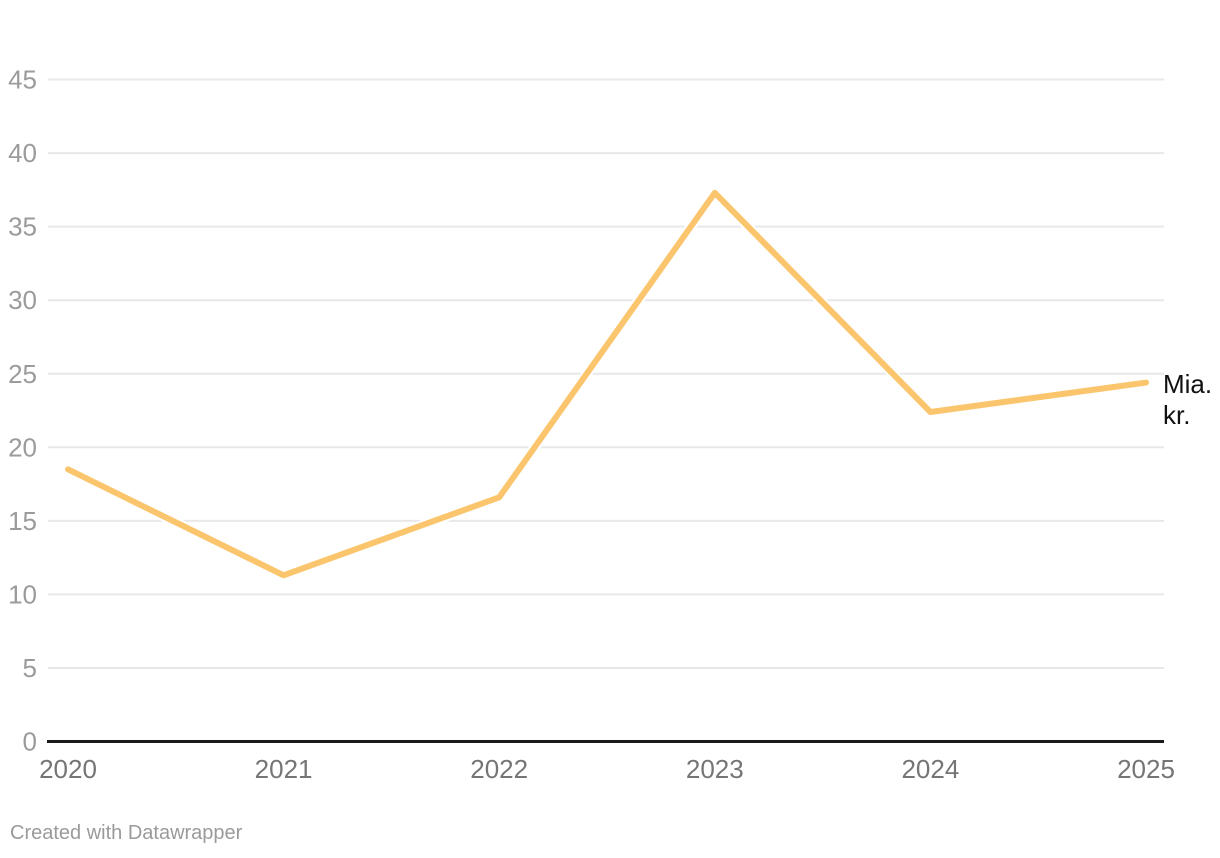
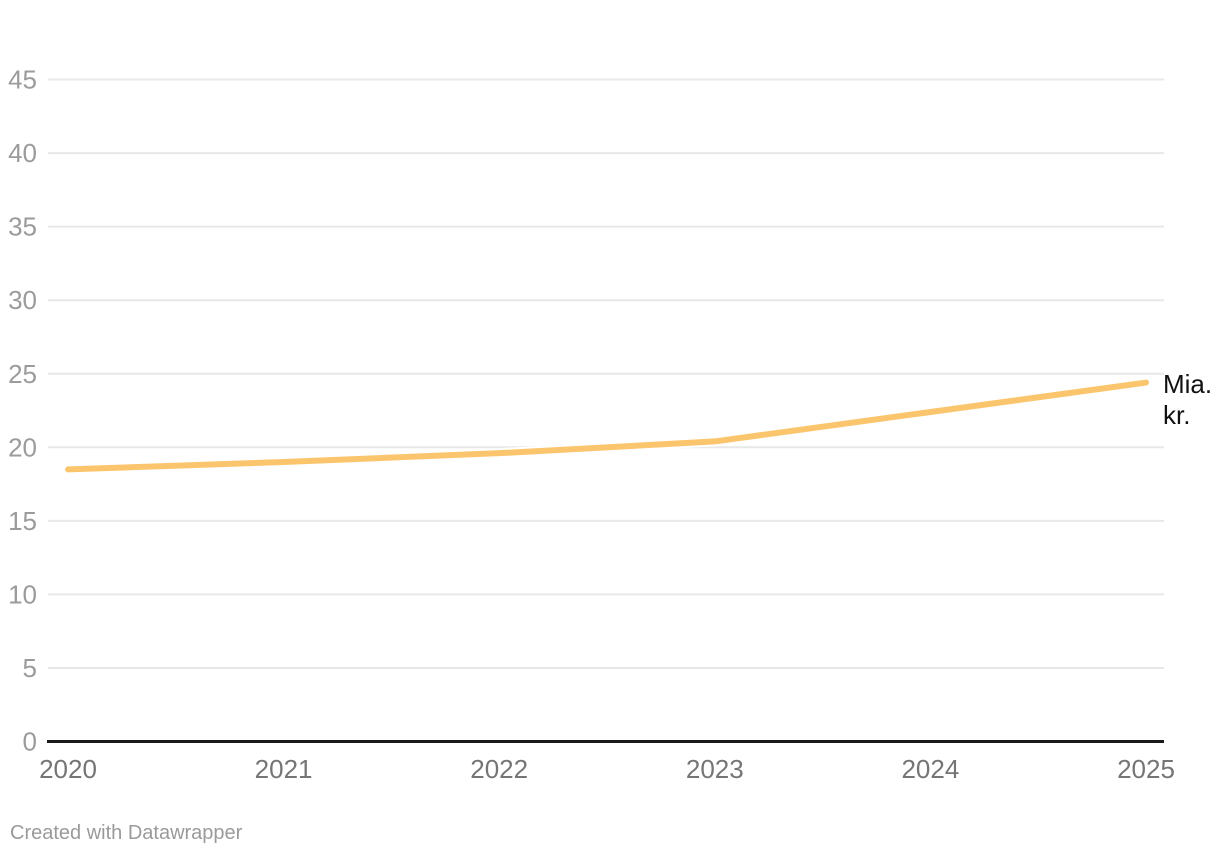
2021: 11.3 -> 19.0
2022: 16.6 -> 19.6
2023: 37.3 -> 20.4
